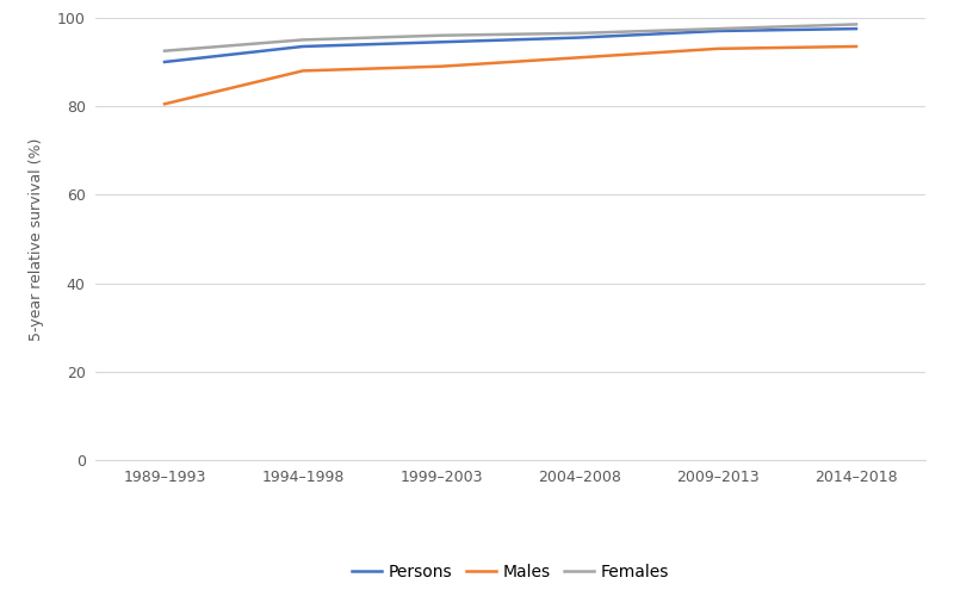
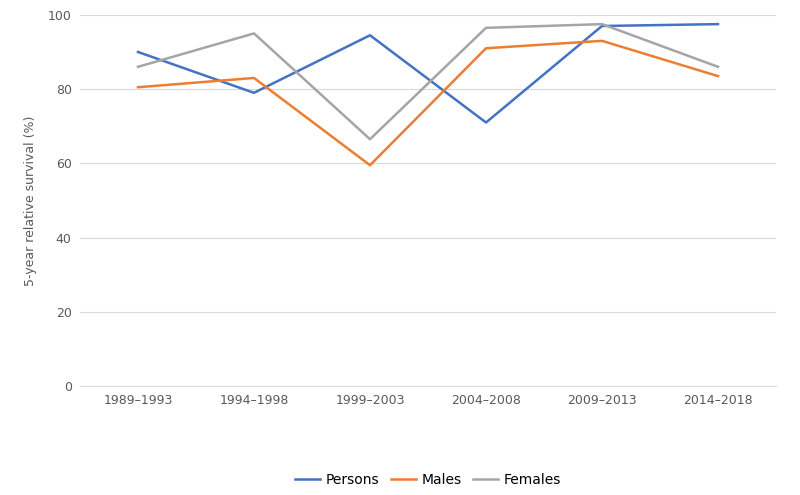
Females/1989–1993: 92.5 -> 86.0
Persons/1994–1998: 93.5 -> 79.0
Males/1994–1998: 88.0 -> 83.0
Males/1999–2003: 89.0 -> 59.5
Females/1999–2003: 96.0 -> 66.5
Persons/2004–2008: 95.5 -> 71.0
Males/2014–2018: 93.5 -> 83.5
Females/2014–2018: 98.5 -> 86.0
